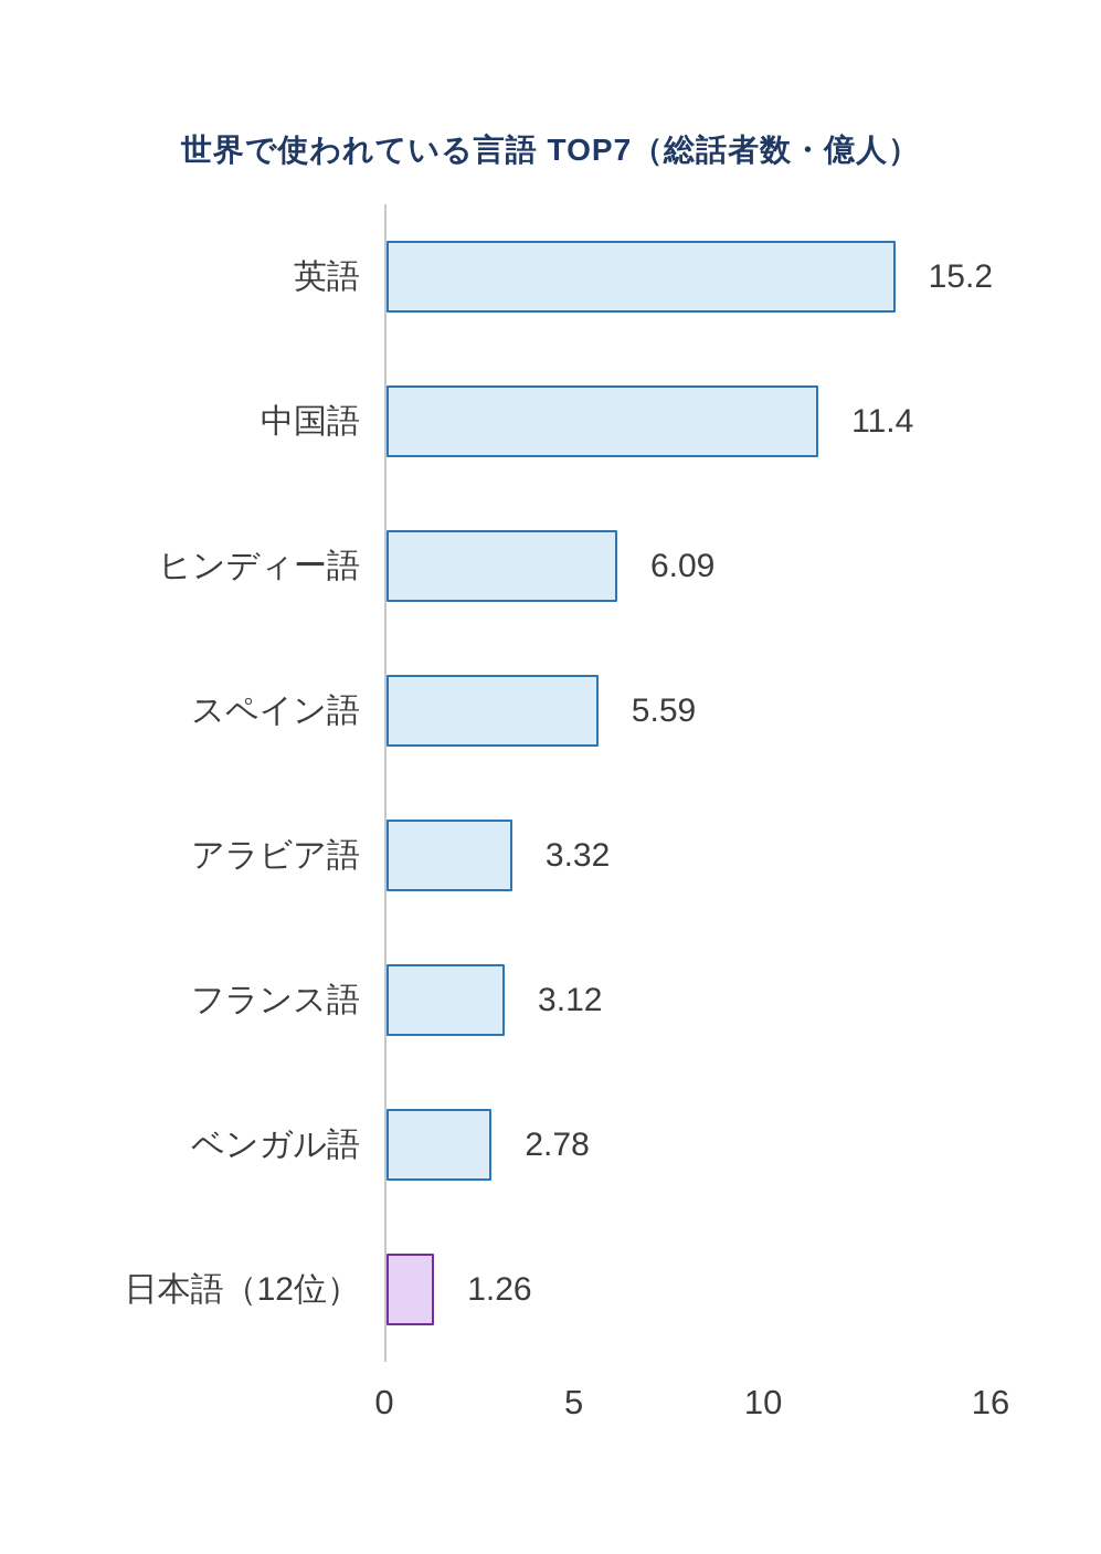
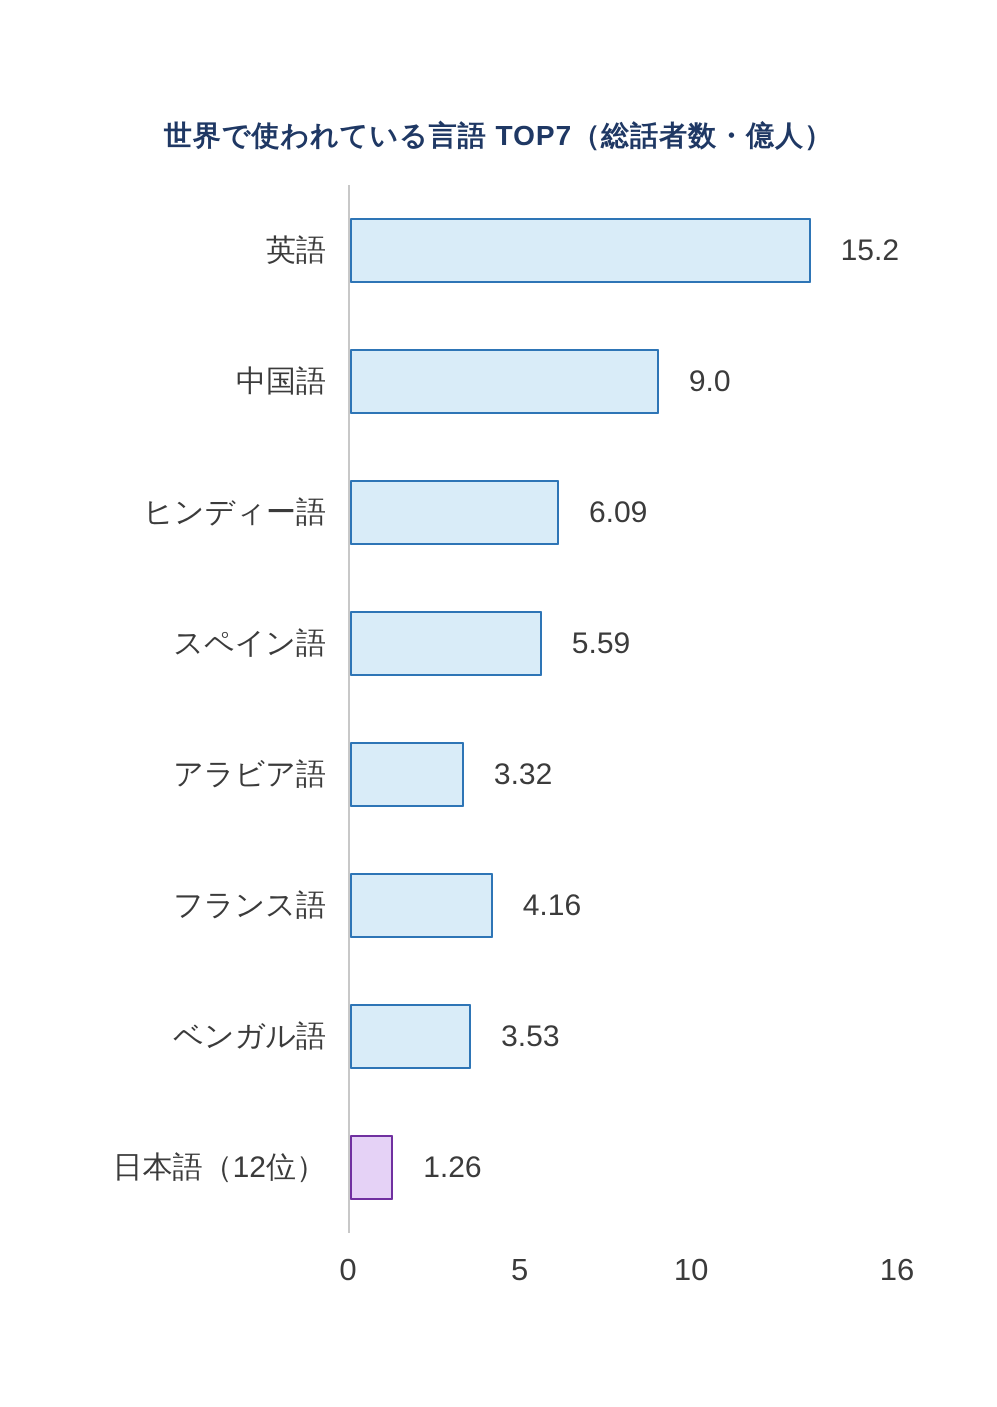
中国語: 11.4 -> 9.0
フランス語: 3.12 -> 4.16
ベンガル語: 2.78 -> 3.53
